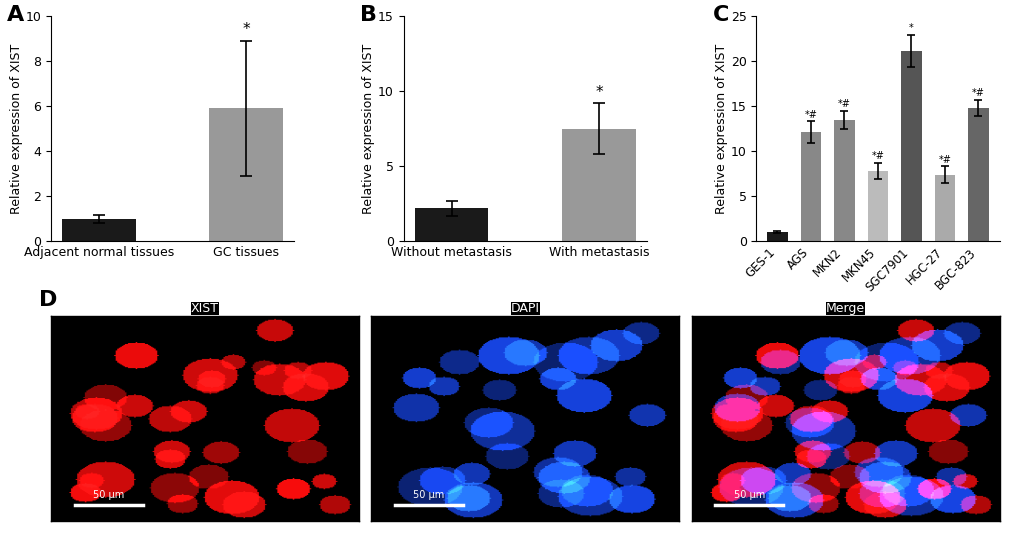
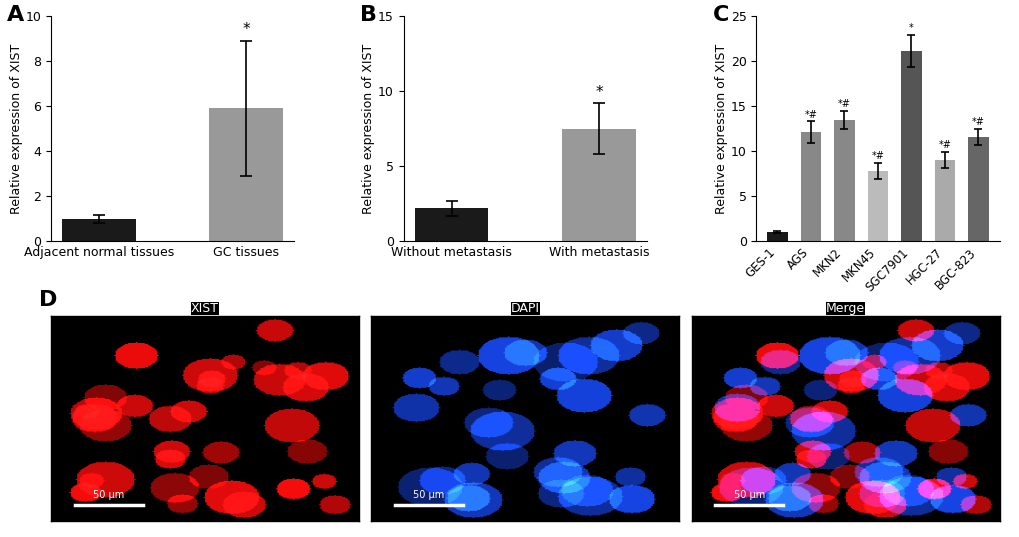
HGC-27: 7.4 -> 9.0
BGC-823: 14.8 -> 11.6
